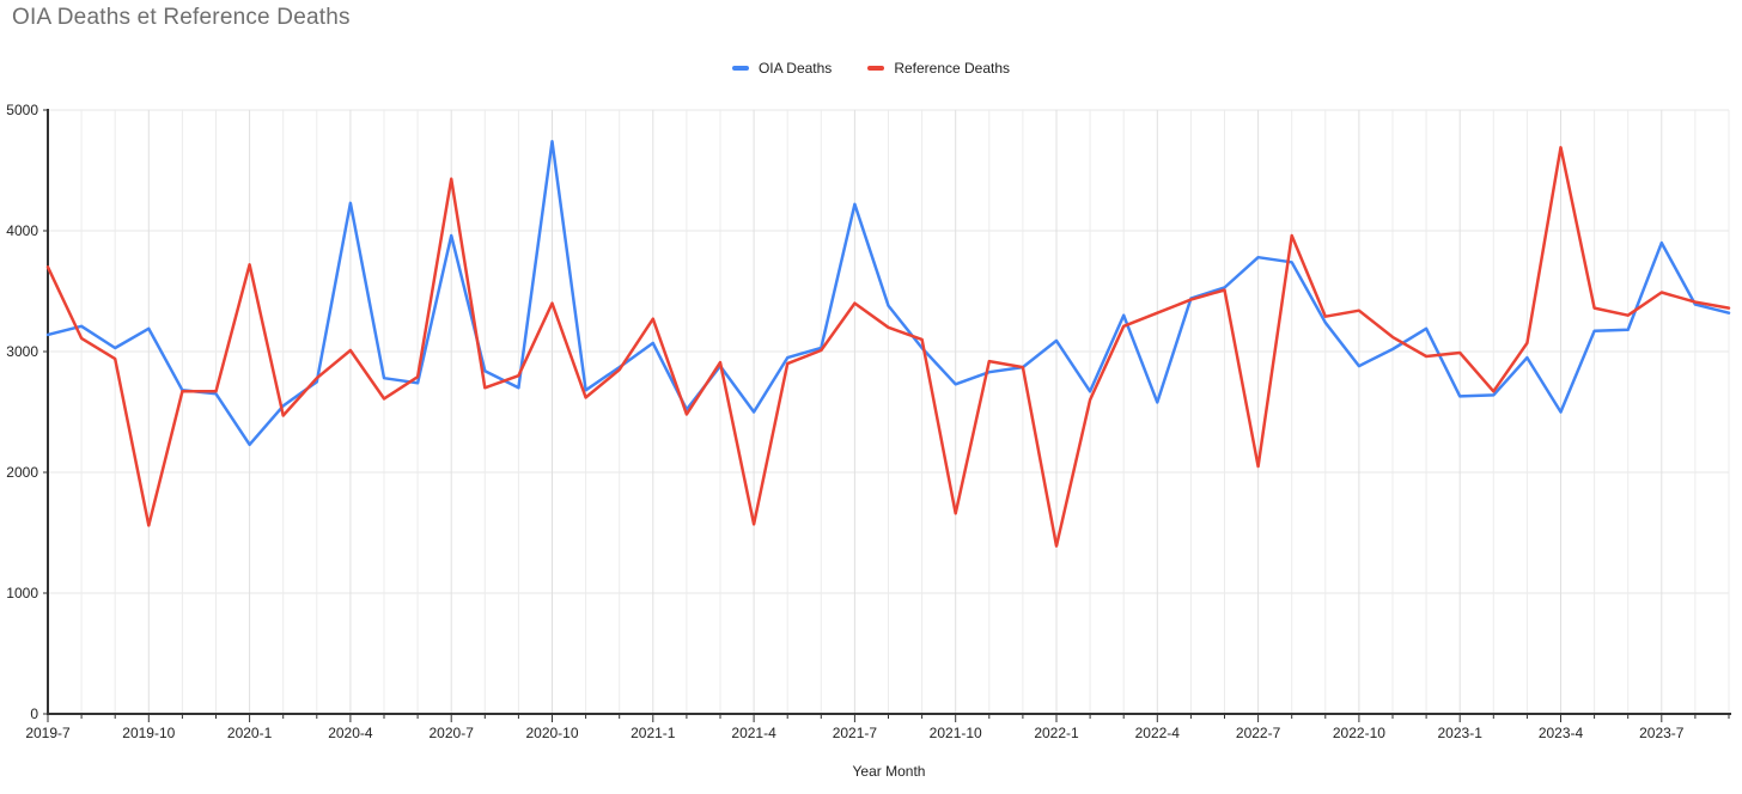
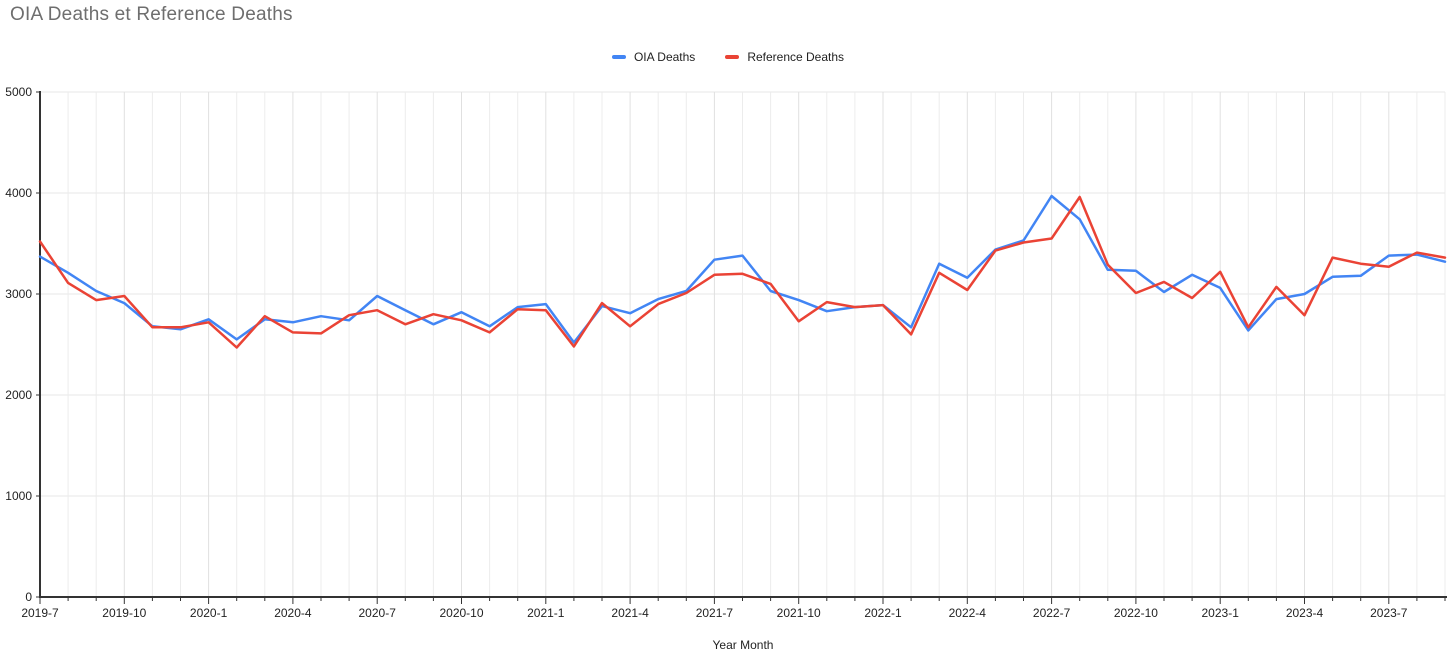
OIA Deaths/2019-7: 3140 -> 3370
Reference Deaths/2019-7: 3700 -> 3520
OIA Deaths/2019-10: 3190 -> 2910
Reference Deaths/2019-10: 1560 -> 2980
OIA Deaths/2020-1: 2230 -> 2750
Reference Deaths/2020-1: 3720 -> 2720
OIA Deaths/2020-4: 4230 -> 2720
Reference Deaths/2020-4: 3010 -> 2620
OIA Deaths/2020-7: 3960 -> 2980
Reference Deaths/2020-7: 4430 -> 2840
OIA Deaths/2020-10: 4740 -> 2820
Reference Deaths/2020-10: 3400 -> 2740
OIA Deaths/2021-1: 3070 -> 2900
Reference Deaths/2021-1: 3270 -> 2840
OIA Deaths/2021-4: 2500 -> 2810
Reference Deaths/2021-4: 1570 -> 2680
OIA Deaths/2021-7: 4220 -> 3340
Reference Deaths/2021-7: 3400 -> 3190
OIA Deaths/2021-10: 2730 -> 2940
Reference Deaths/2021-10: 1660 -> 2730
OIA Deaths/2022-1: 3090 -> 2890
Reference Deaths/2022-1: 1390 -> 2890
OIA Deaths/2022-4: 2580 -> 3160
Reference Deaths/2022-4: 3320 -> 3040
OIA Deaths/2022-7: 3780 -> 3970
Reference Deaths/2022-7: 2050 -> 3550
OIA Deaths/2022-10: 2880 -> 3230
Reference Deaths/2022-10: 3340 -> 3010
OIA Deaths/2023-1: 2630 -> 3060
Reference Deaths/2023-1: 2990 -> 3220
OIA Deaths/2023-4: 2500 -> 3000
Reference Deaths/2023-4: 4690 -> 2790
OIA Deaths/2023-7: 3900 -> 3380
Reference Deaths/2023-7: 3490 -> 3270
